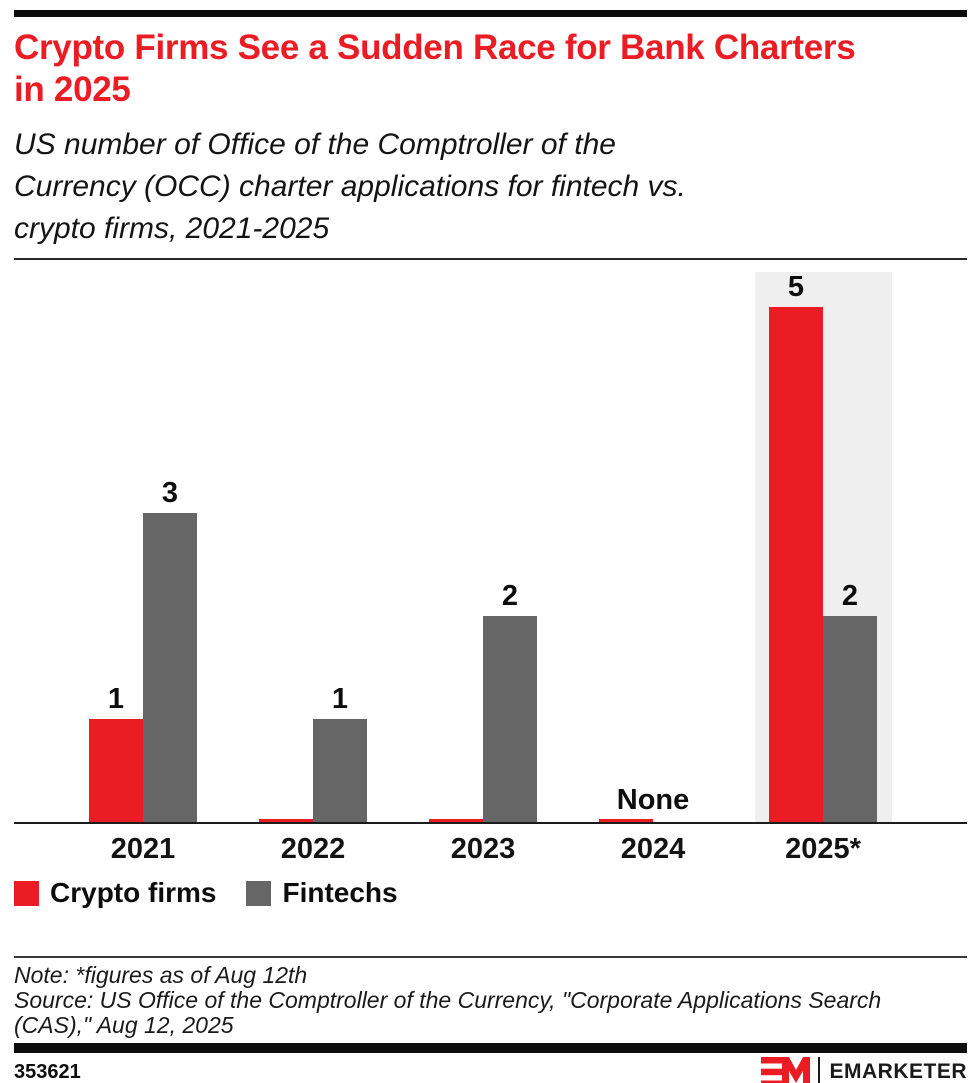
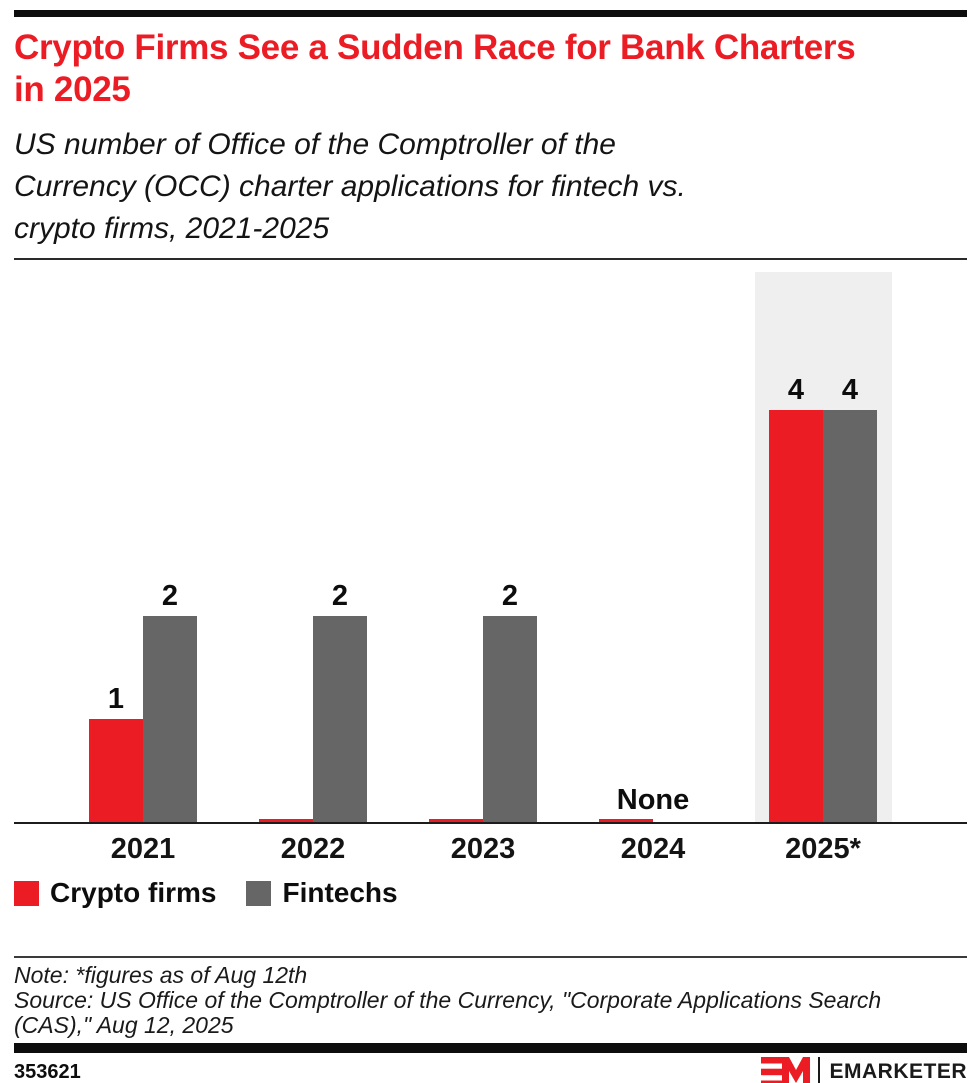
Fintechs/2021: 3 -> 2
Fintechs/2022: 1 -> 2
Crypto firms/2025*: 5 -> 4
Fintechs/2025*: 2 -> 4
